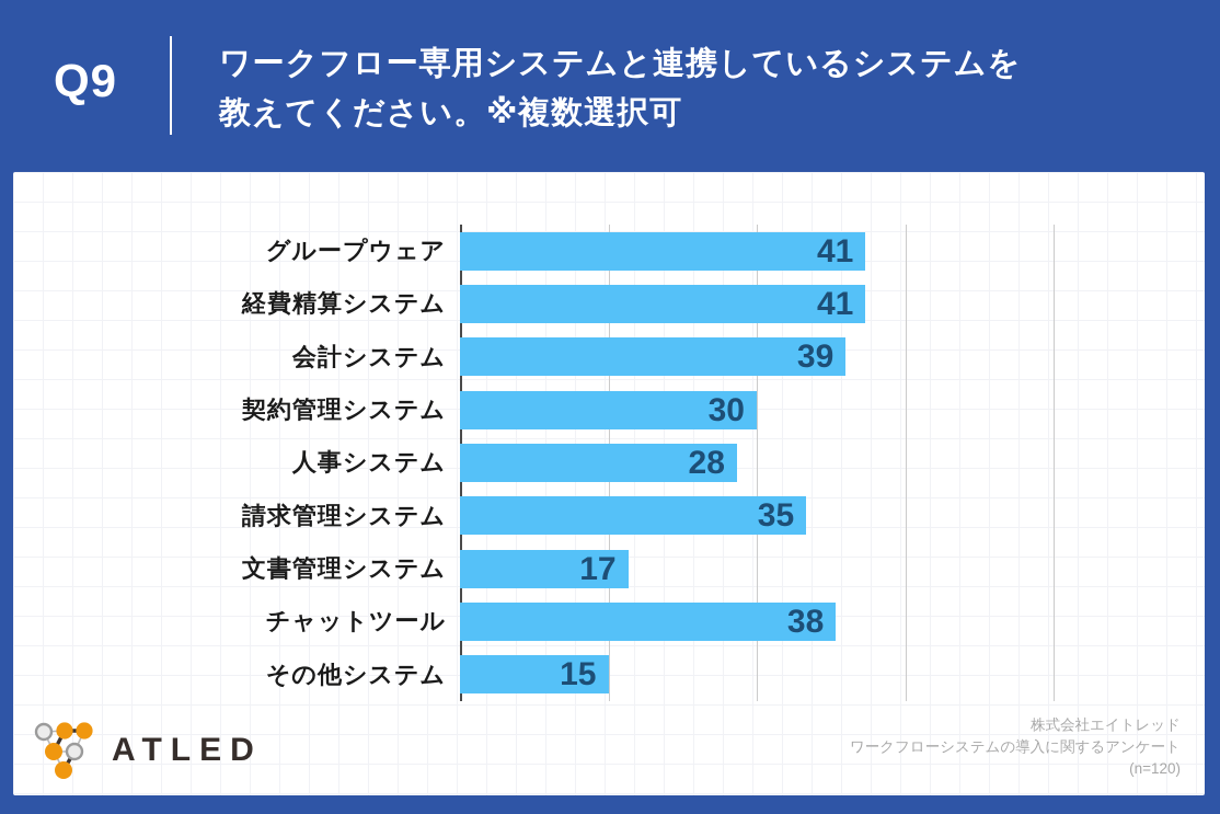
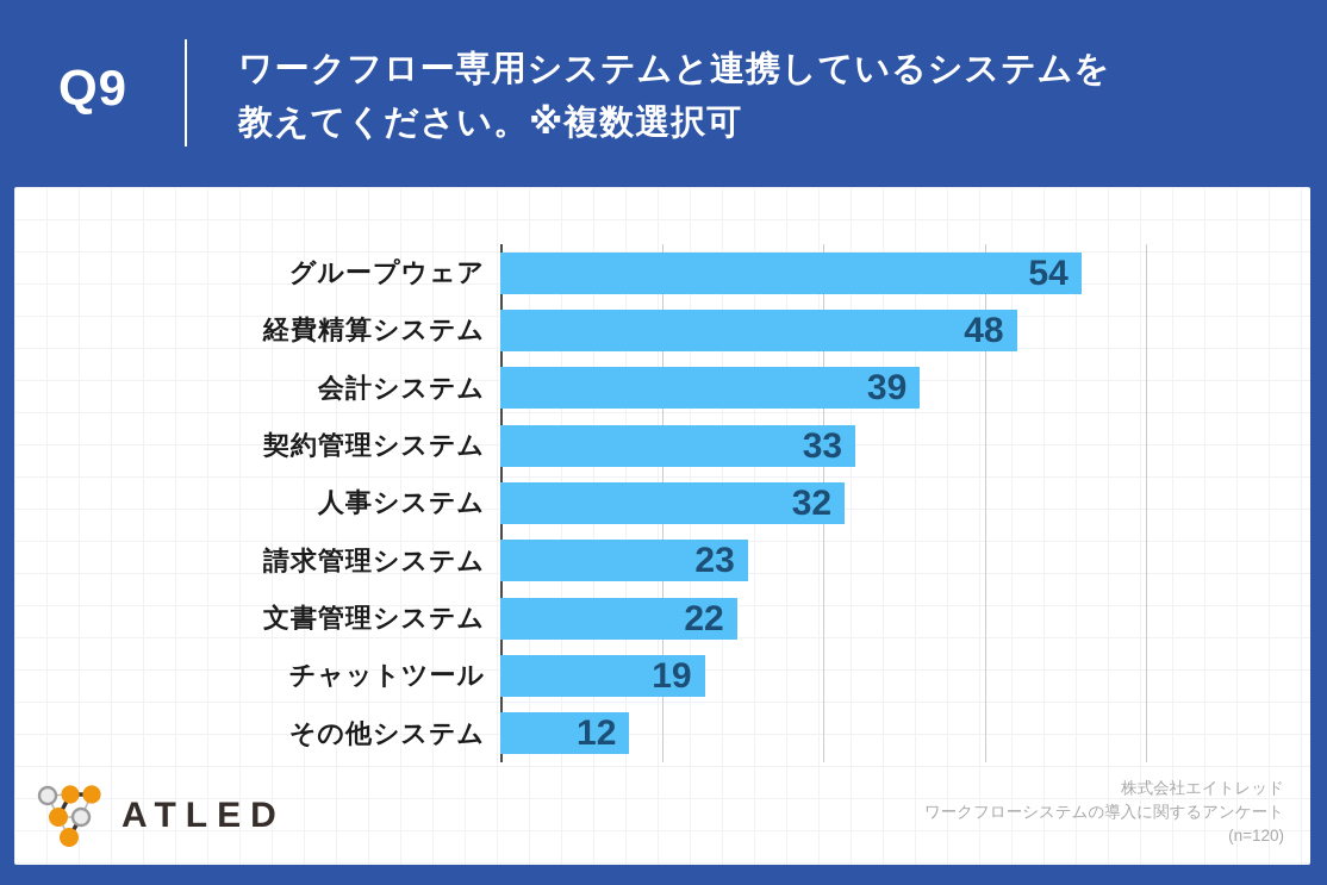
グループウェア: 41 -> 54
経費精算システム: 41 -> 48
契約管理システム: 30 -> 33
人事システム: 28 -> 32
請求管理システム: 35 -> 23
文書管理システム: 17 -> 22
チャットツール: 38 -> 19
その他システム: 15 -> 12
